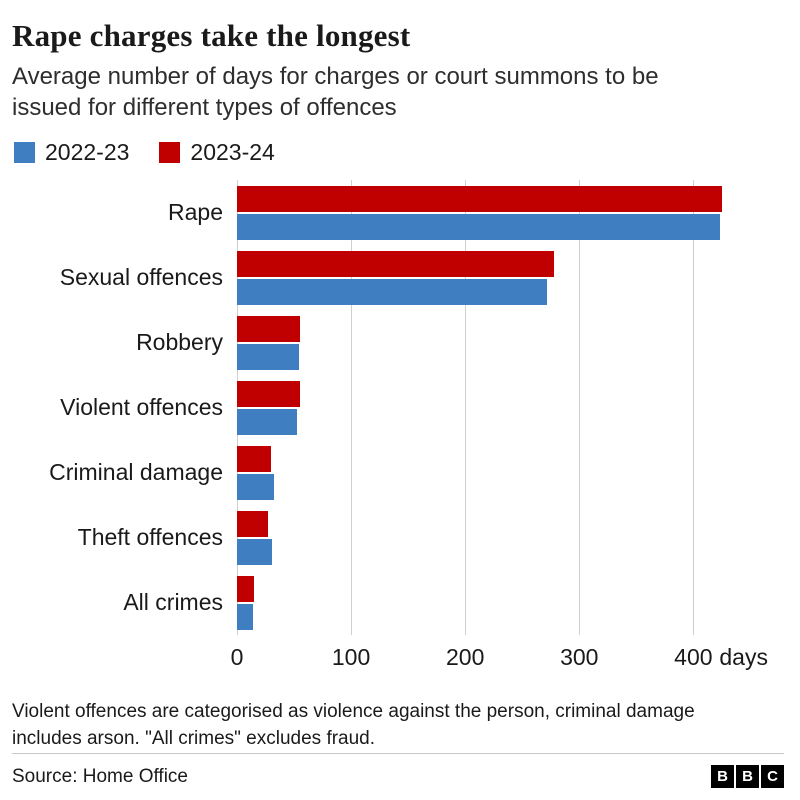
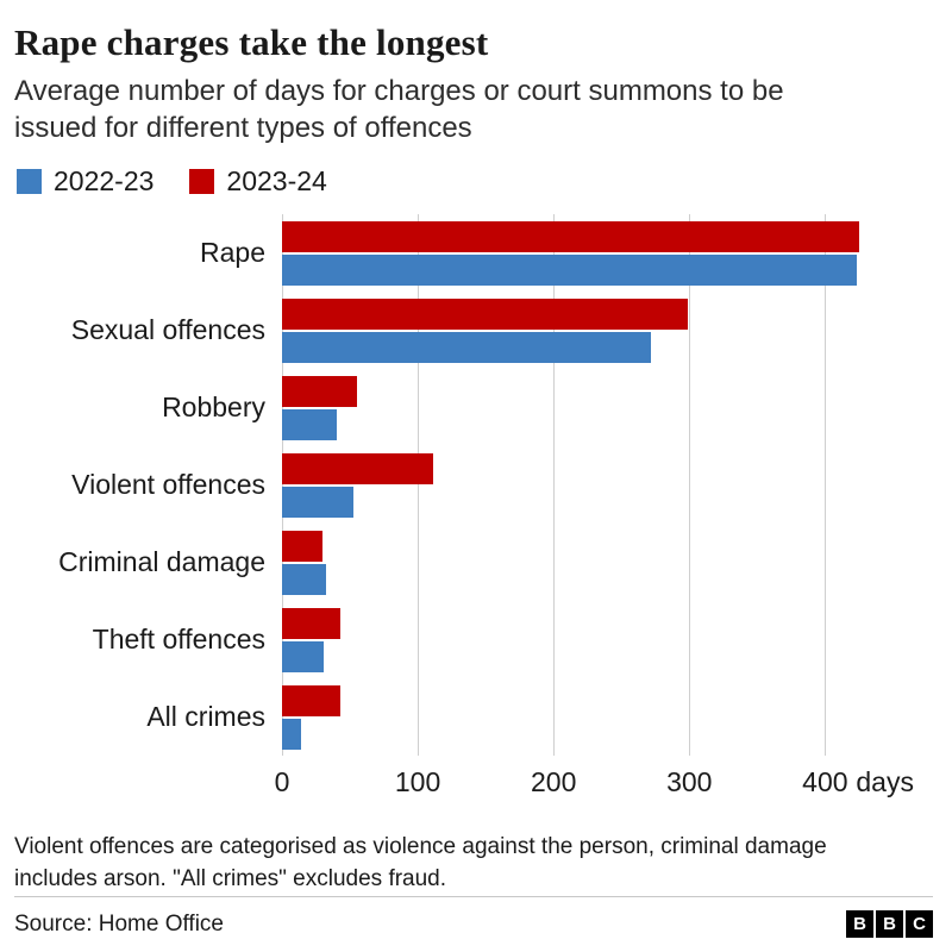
2023-24/Sexual offences: 278 -> 299
2022-23/Robbery: 54 -> 40
2023-24/Violent offences: 55 -> 111
2023-24/Theft offences: 27 -> 43
2023-24/All crimes: 15 -> 43
